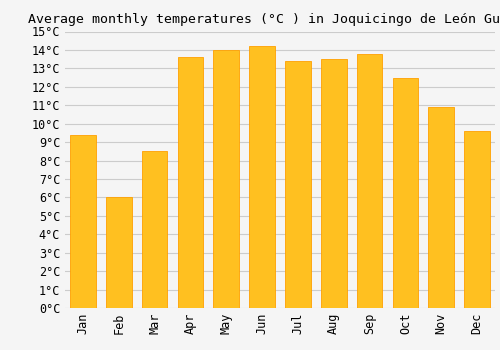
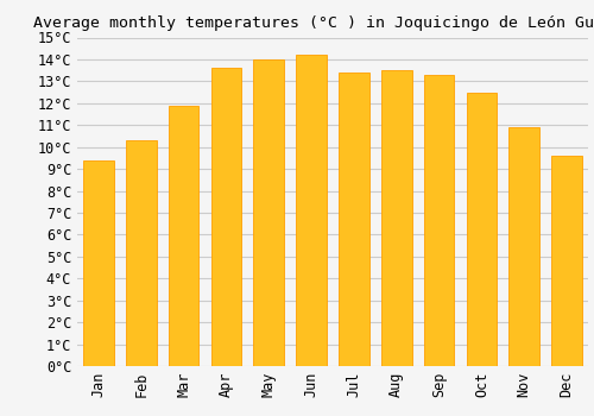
Feb: 6.0°C -> 10.3°C
Mar: 8.5°C -> 11.9°C
Sep: 13.8°C -> 13.3°C
